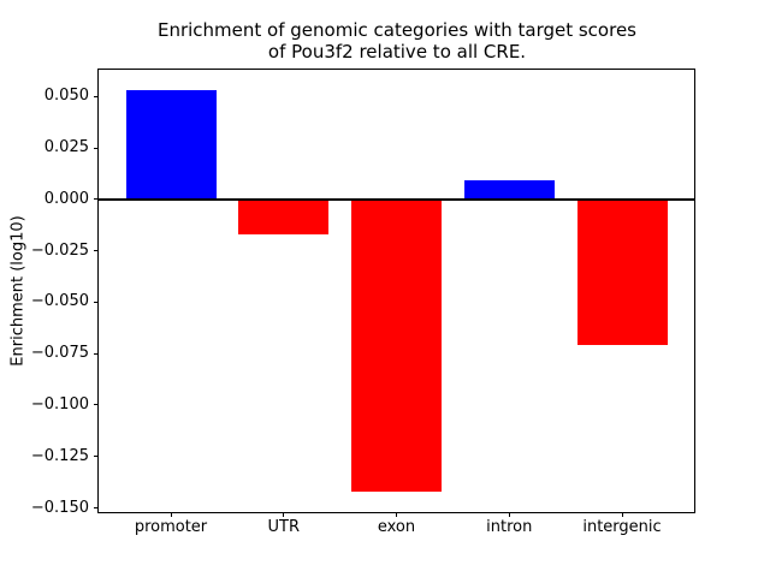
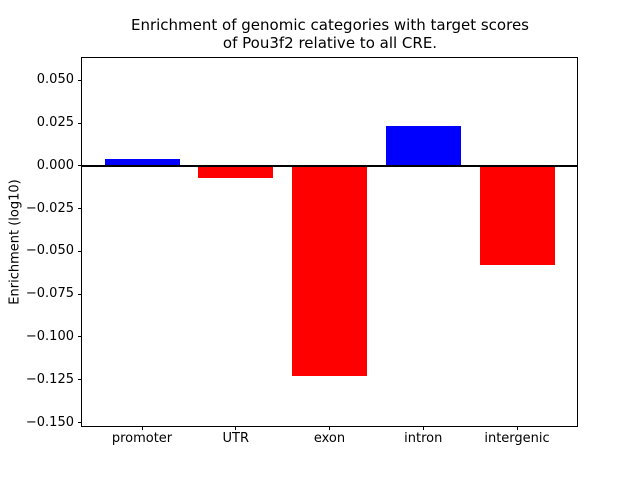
promoter: 0.053 -> 0.004
UTR: -0.017 -> -0.007
exon: -0.142 -> -0.123
intron: 0.009 -> 0.023
intergenic: -0.071 -> -0.058
